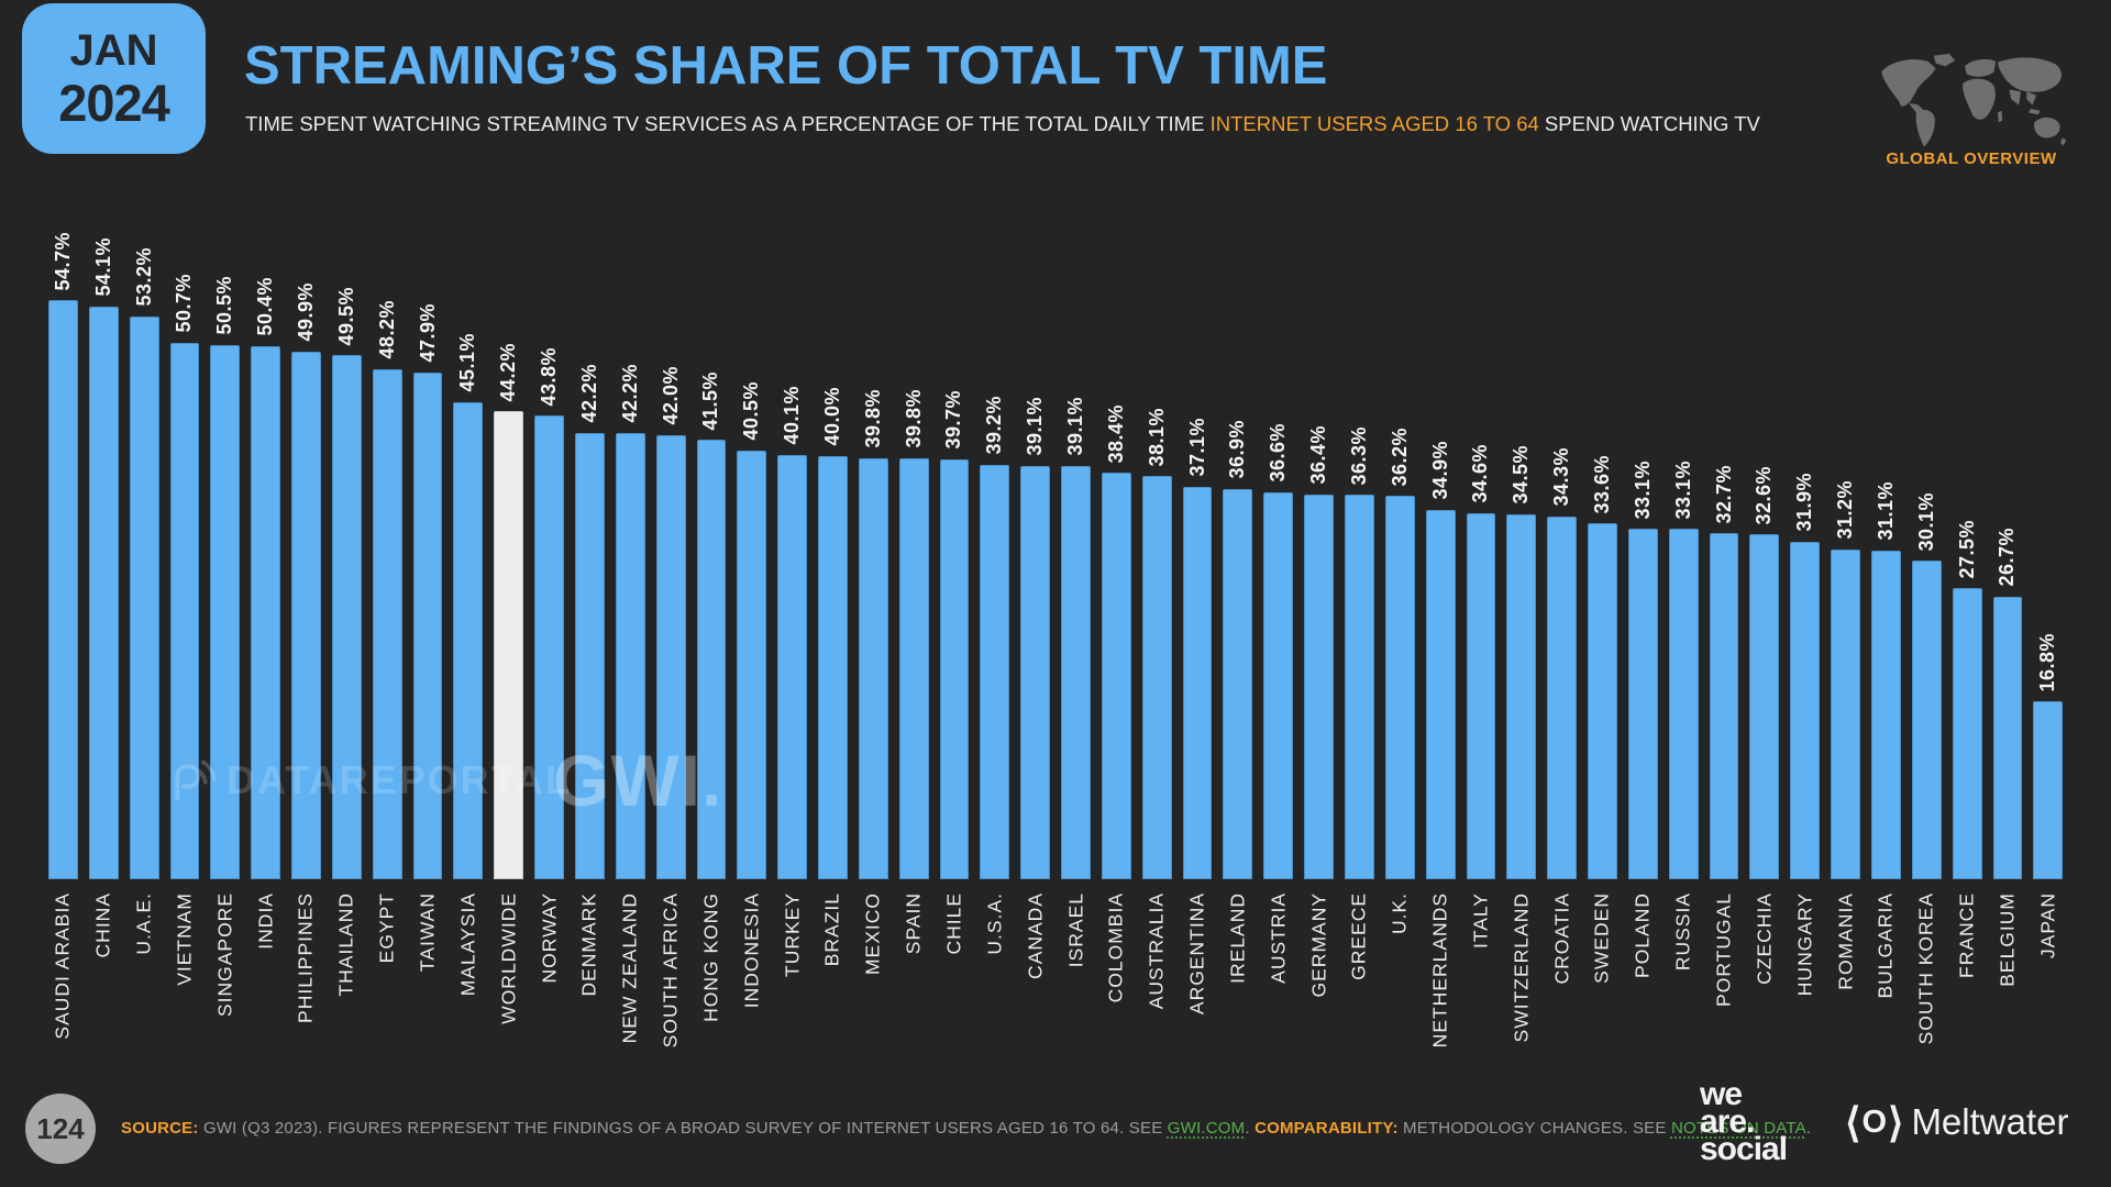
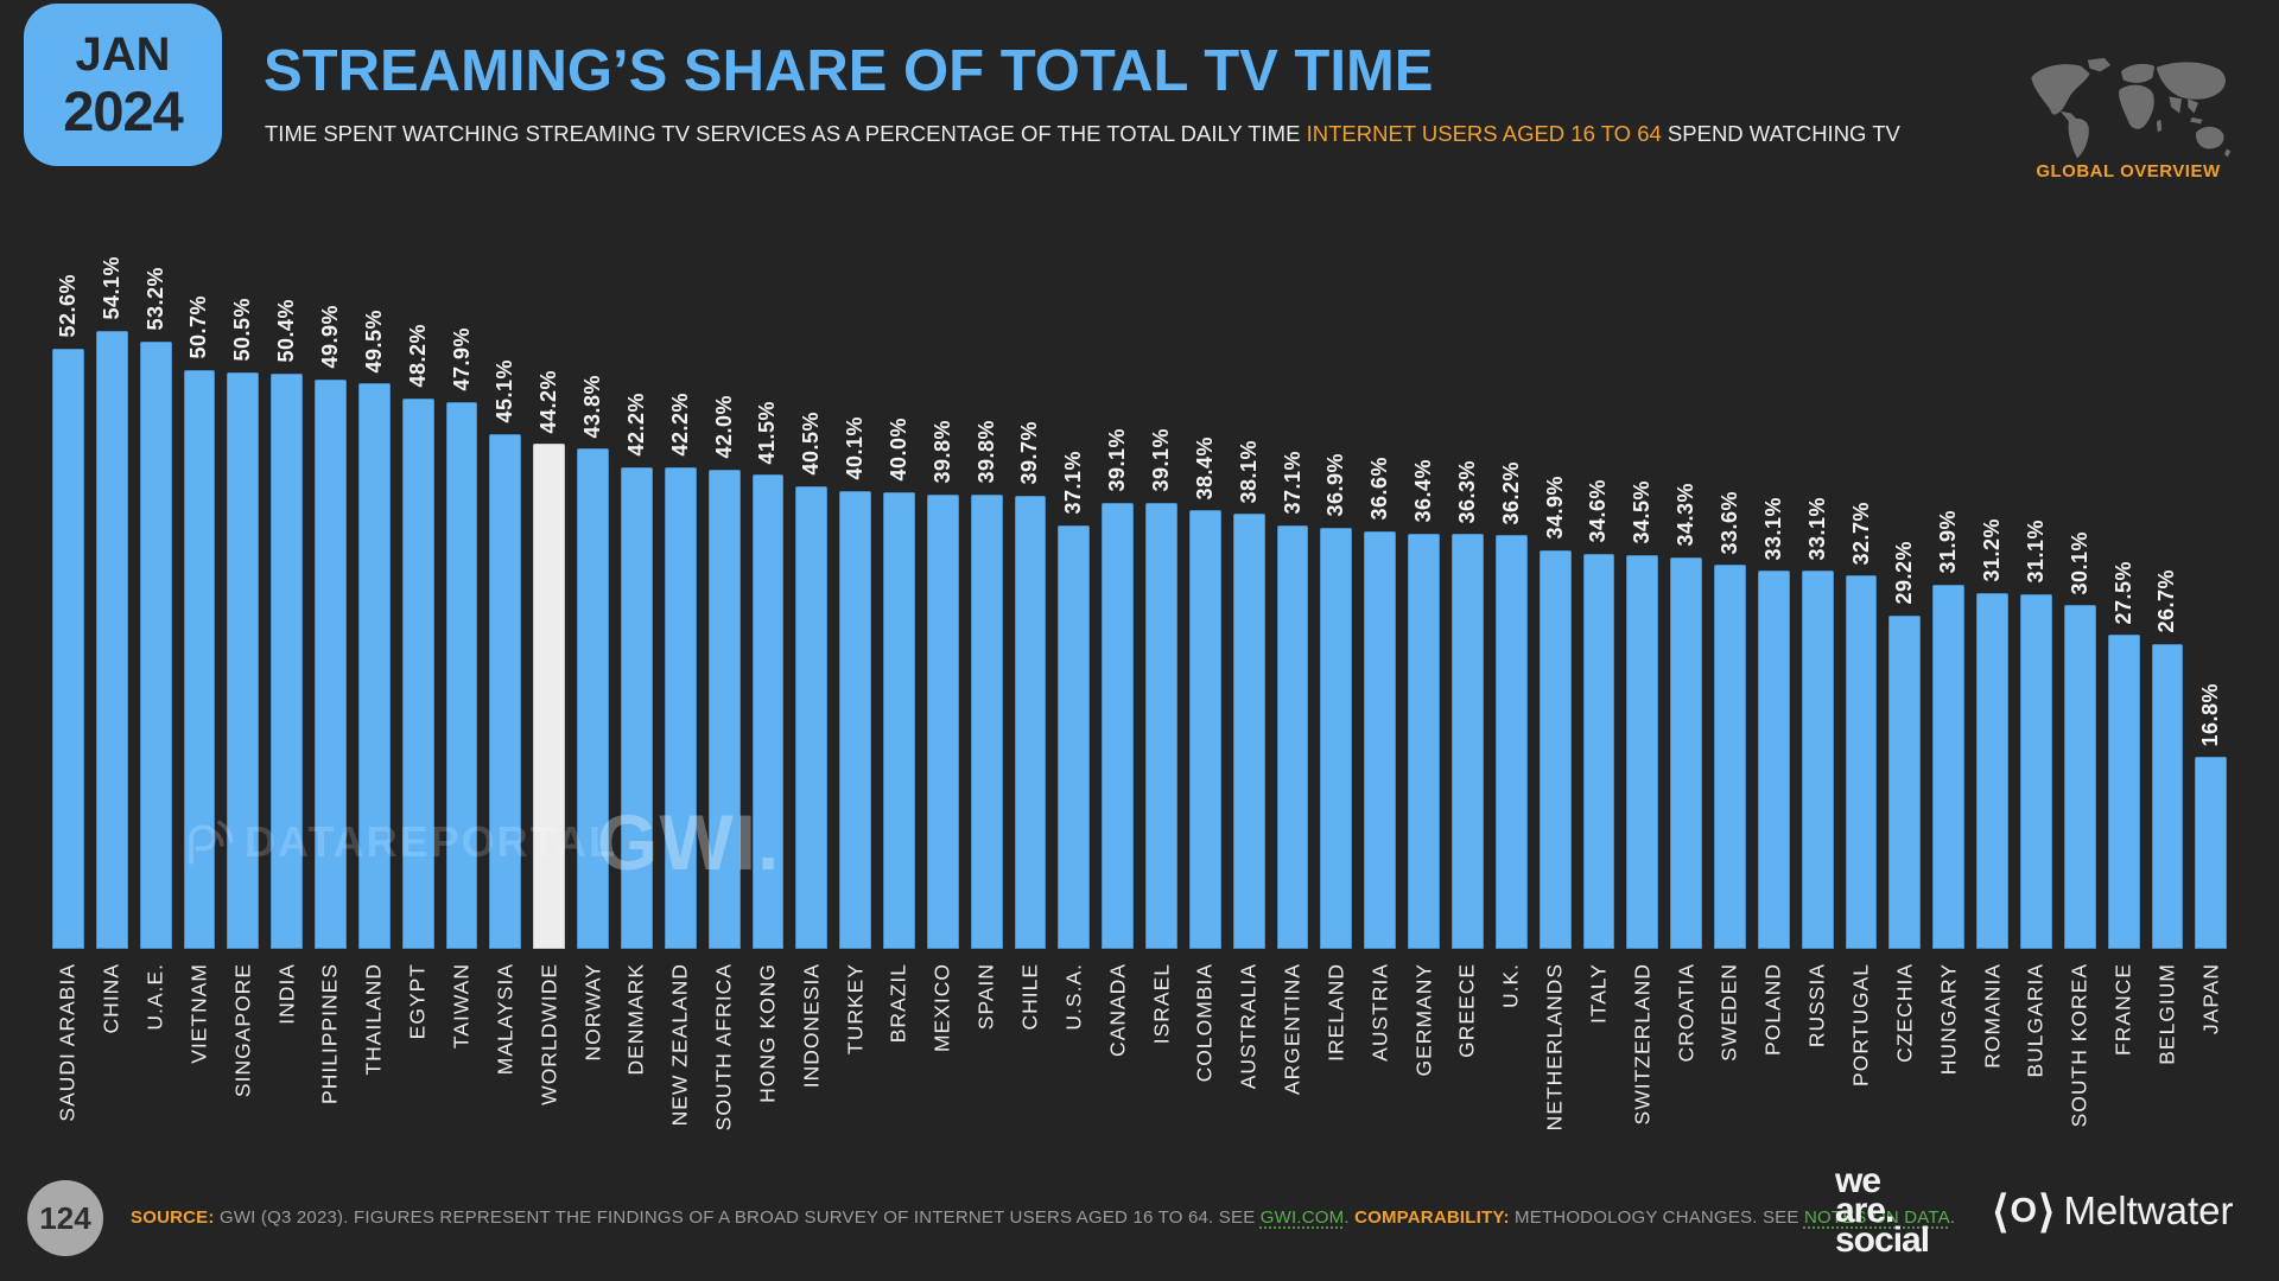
SAUDI ARABIA: 54.7% -> 52.6%
U.S.A.: 39.2% -> 37.1%
CZECHIA: 32.6% -> 29.2%
